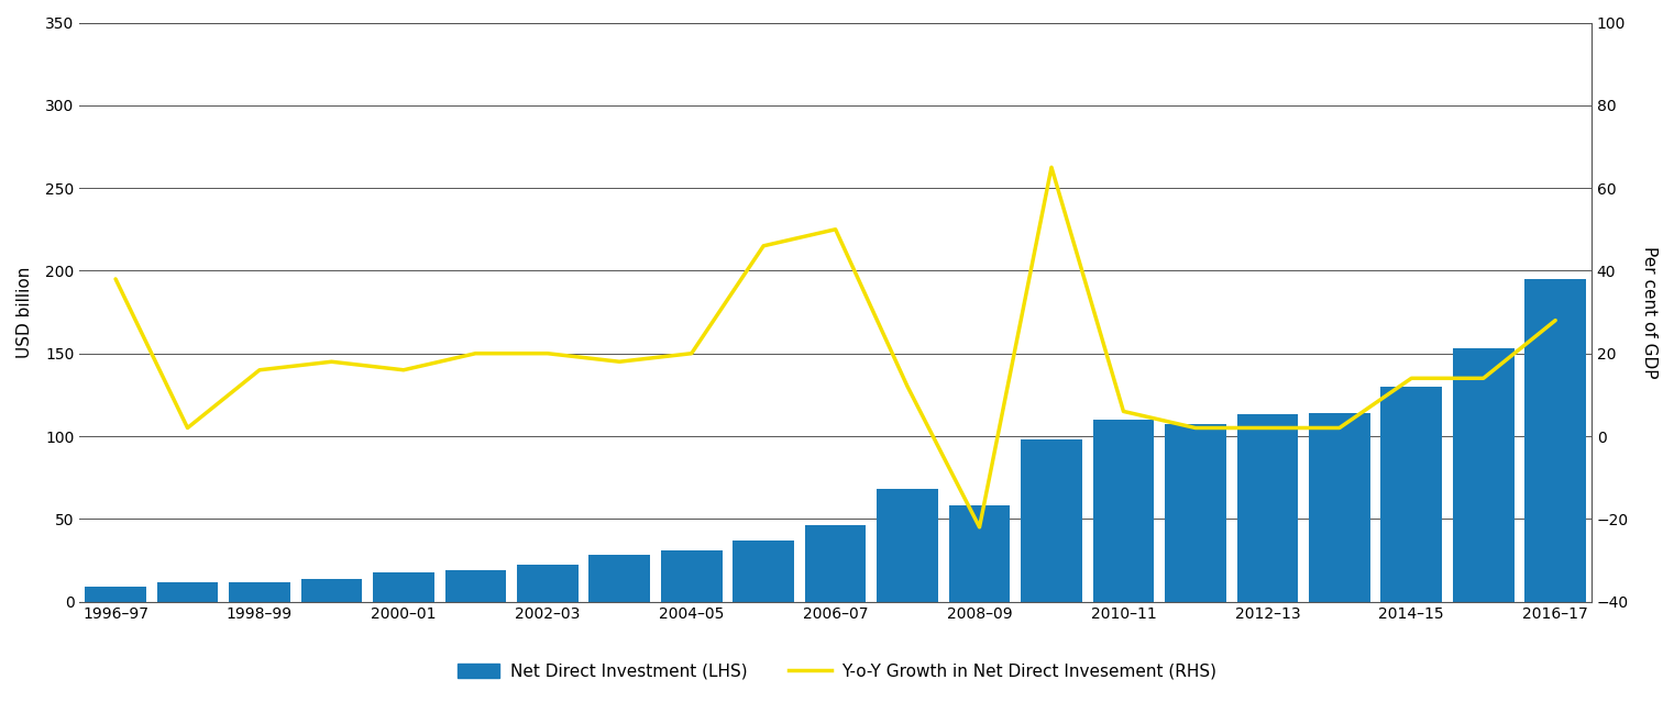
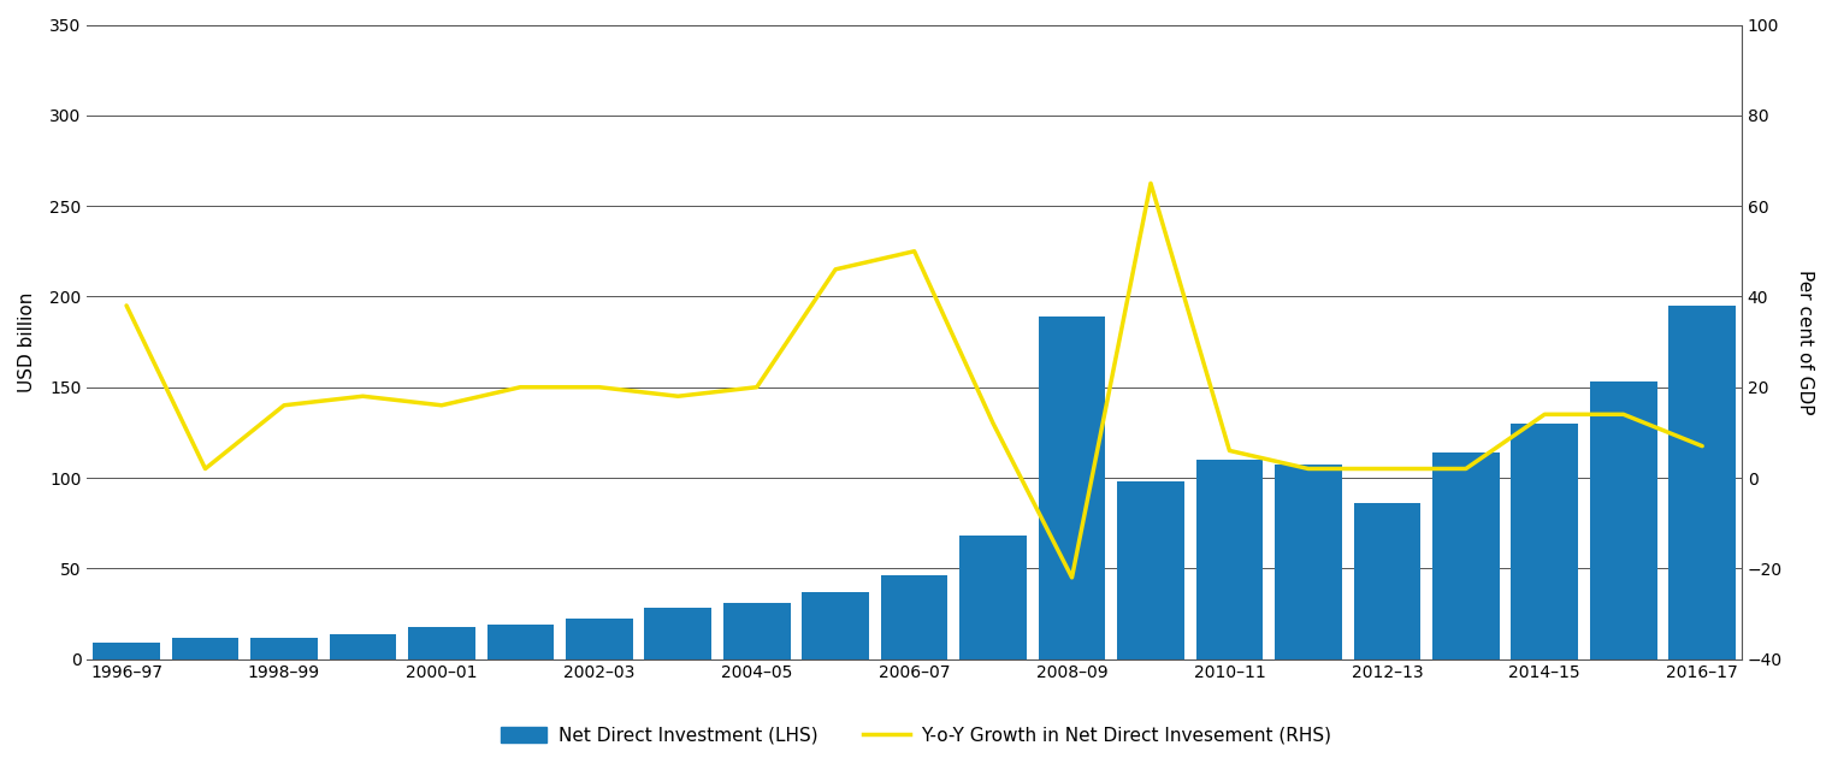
Net Direct Investment (LHS)/2008–09: 58 -> 189
Net Direct Investment (LHS)/2012–13: 113 -> 86
Y-o-Y Growth in Net Direct Invesement (RHS)/2016–17: 28 -> 7
